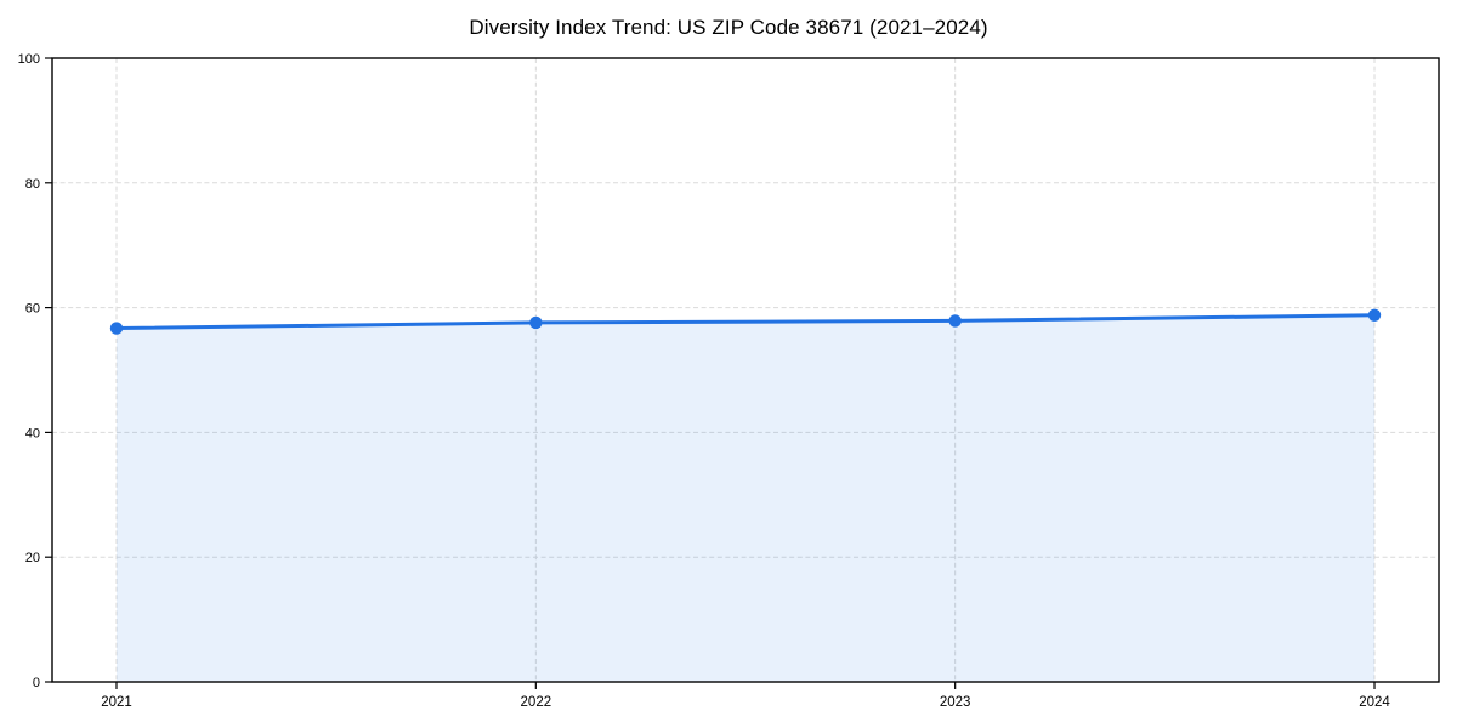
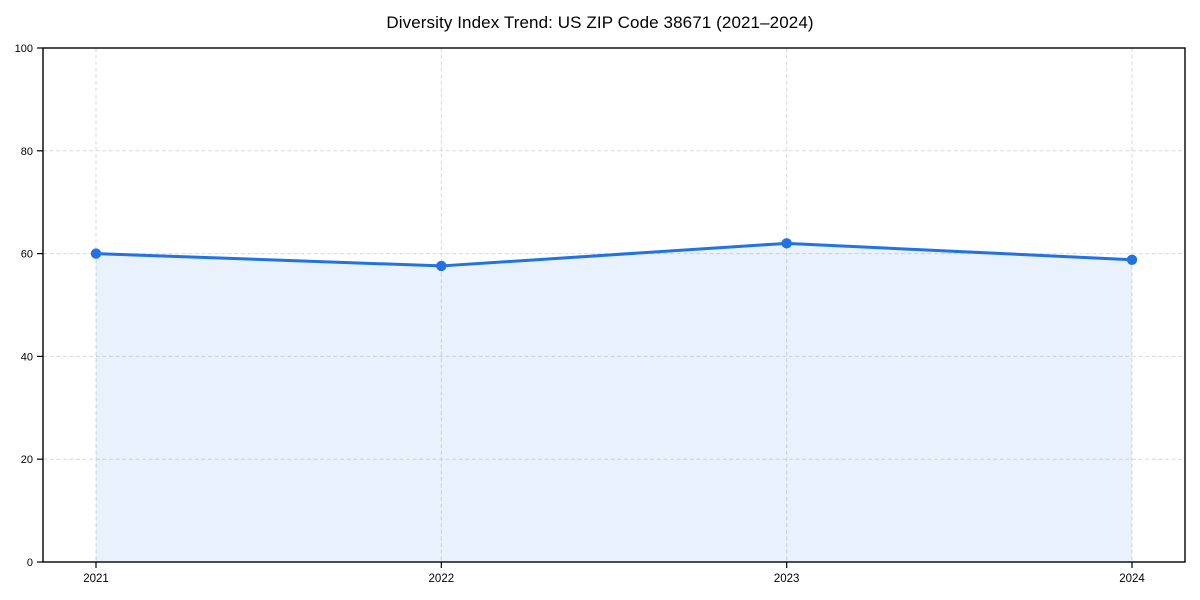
2021: 57 -> 60
2023: 58 -> 62
